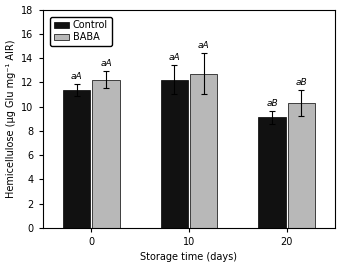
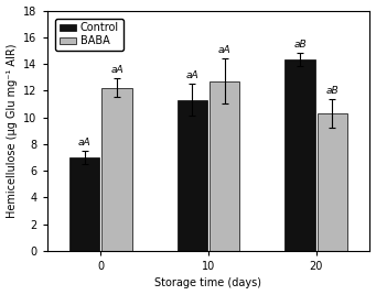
Control/0: 11.4 -> 7.0
Control/10: 12.2 -> 11.3
Control/20: 9.1 -> 14.3
